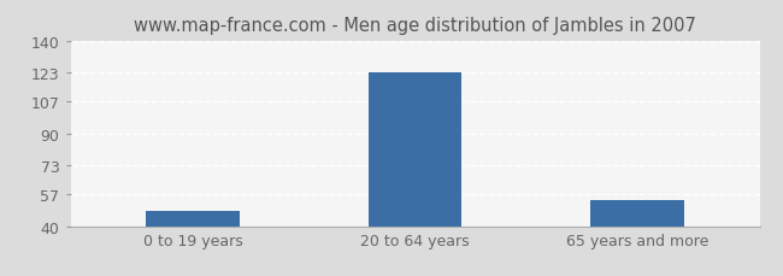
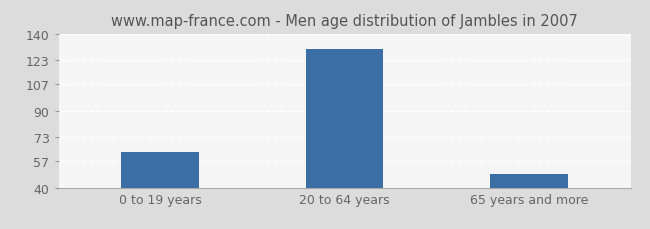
0 to 19 years: 48 -> 63
20 to 64 years: 123 -> 130
65 years and more: 54 -> 49
